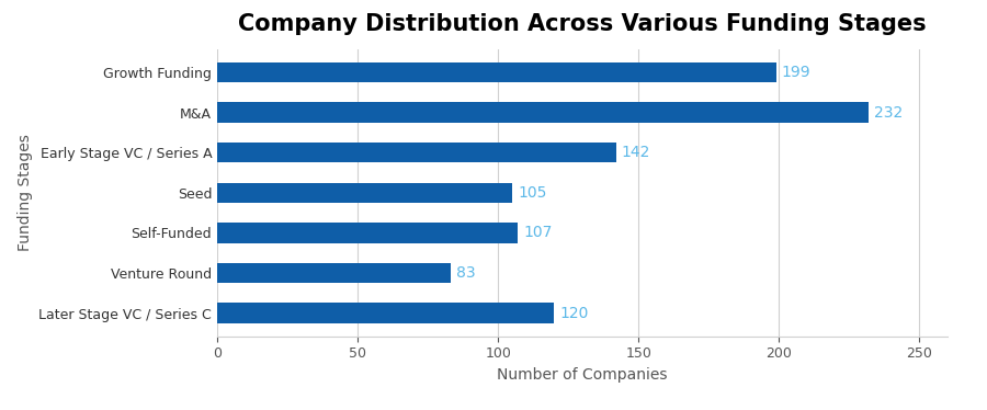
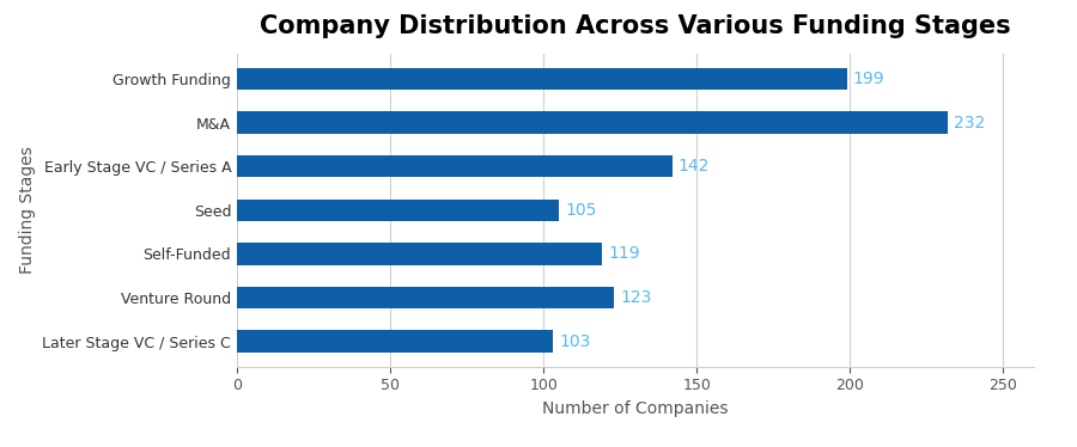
Self-Funded: 107 -> 119
Venture Round: 83 -> 123
Later Stage VC / Series C: 120 -> 103
